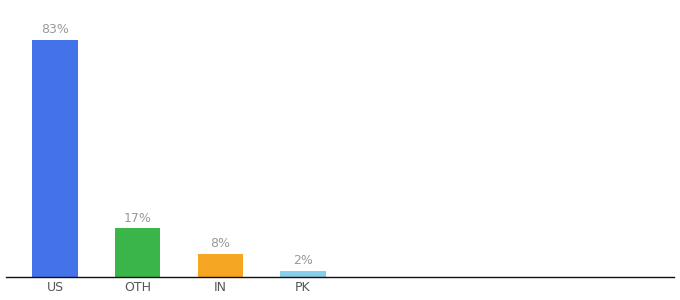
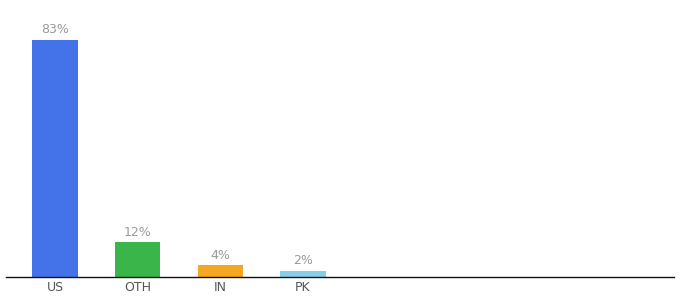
OTH: 17% -> 12%
IN: 8% -> 4%
